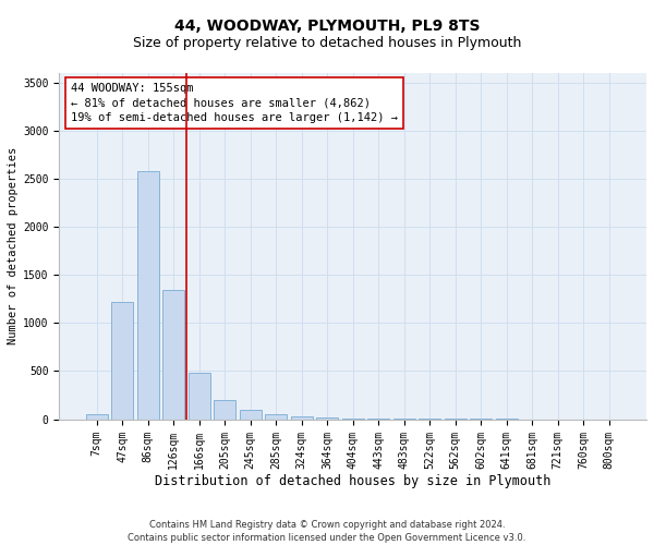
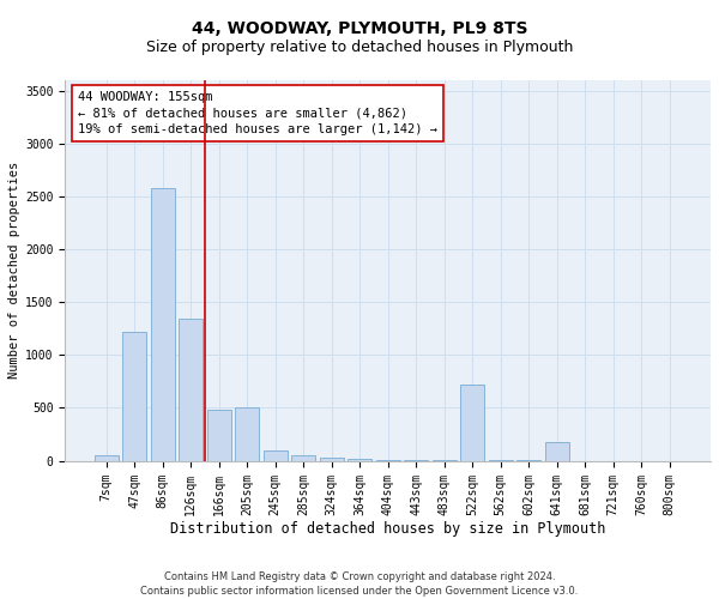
205sqm: 200 -> 500
522sqm: 0 -> 720
641sqm: 0 -> 180
